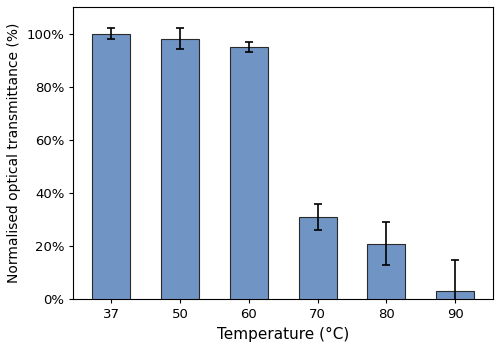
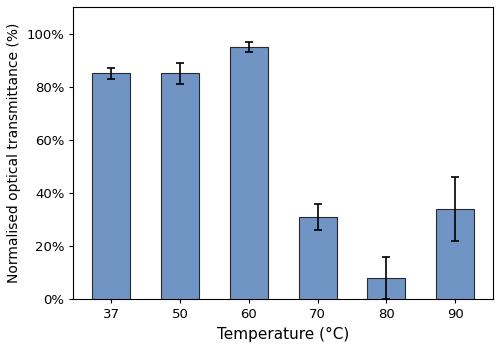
37: 100% -> 85%
50: 98% -> 85%
80: 21% -> 8%
90: 3% -> 34%
